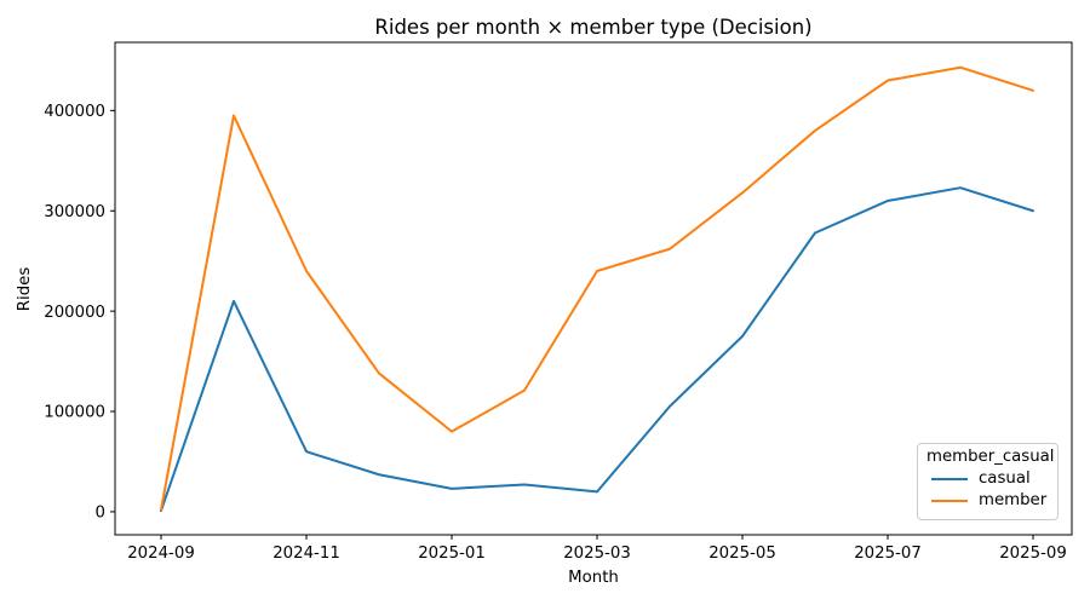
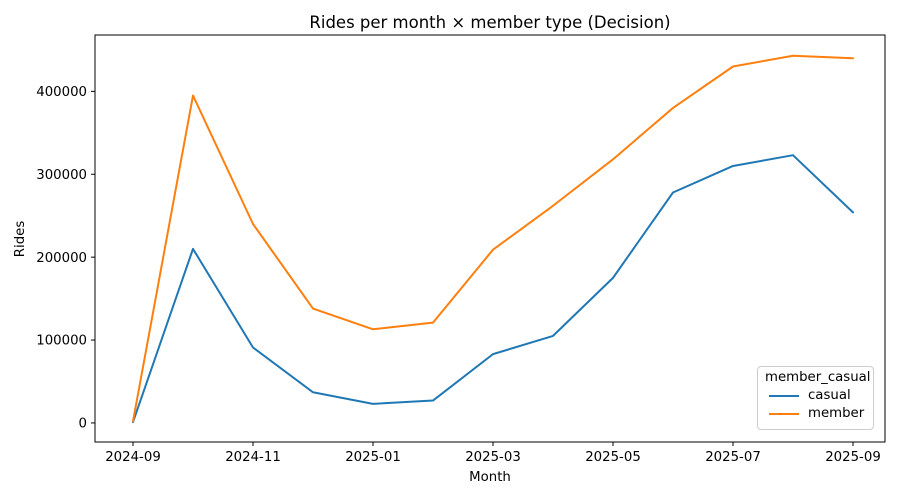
casual/2024-11: 60000 -> 90000
member/2025-01: 80000 -> 110000
casual/2025-03: 20000 -> 80000
member/2025-03: 240000 -> 210000
casual/2025-09: 300000 -> 250000
member/2025-09: 420000 -> 440000
